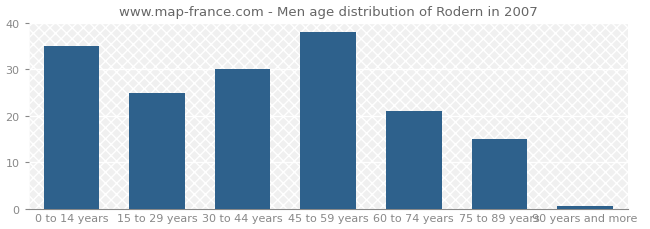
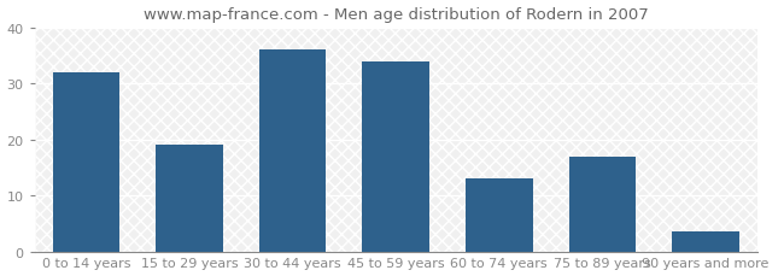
0 to 14 years: 35.0 -> 32.0
15 to 29 years: 25.0 -> 19.0
30 to 44 years: 30.0 -> 36.0
45 to 59 years: 38.0 -> 34.0
60 to 74 years: 21.0 -> 13.0
75 to 89 years: 15.0 -> 17.0
90 years and more: 0.5 -> 3.5
